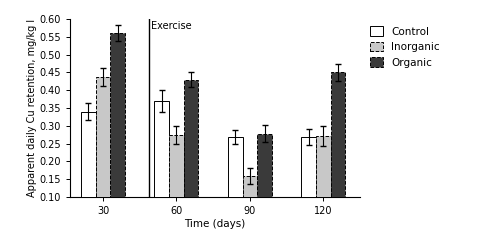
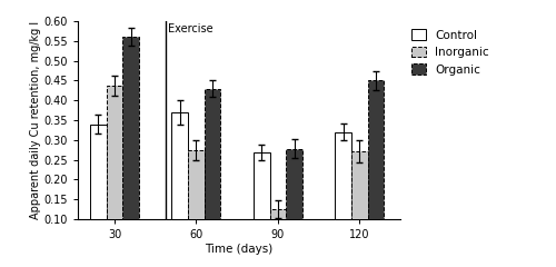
Inorganic/90: 0.158 -> 0.125
Control/120: 0.268 -> 0.320
